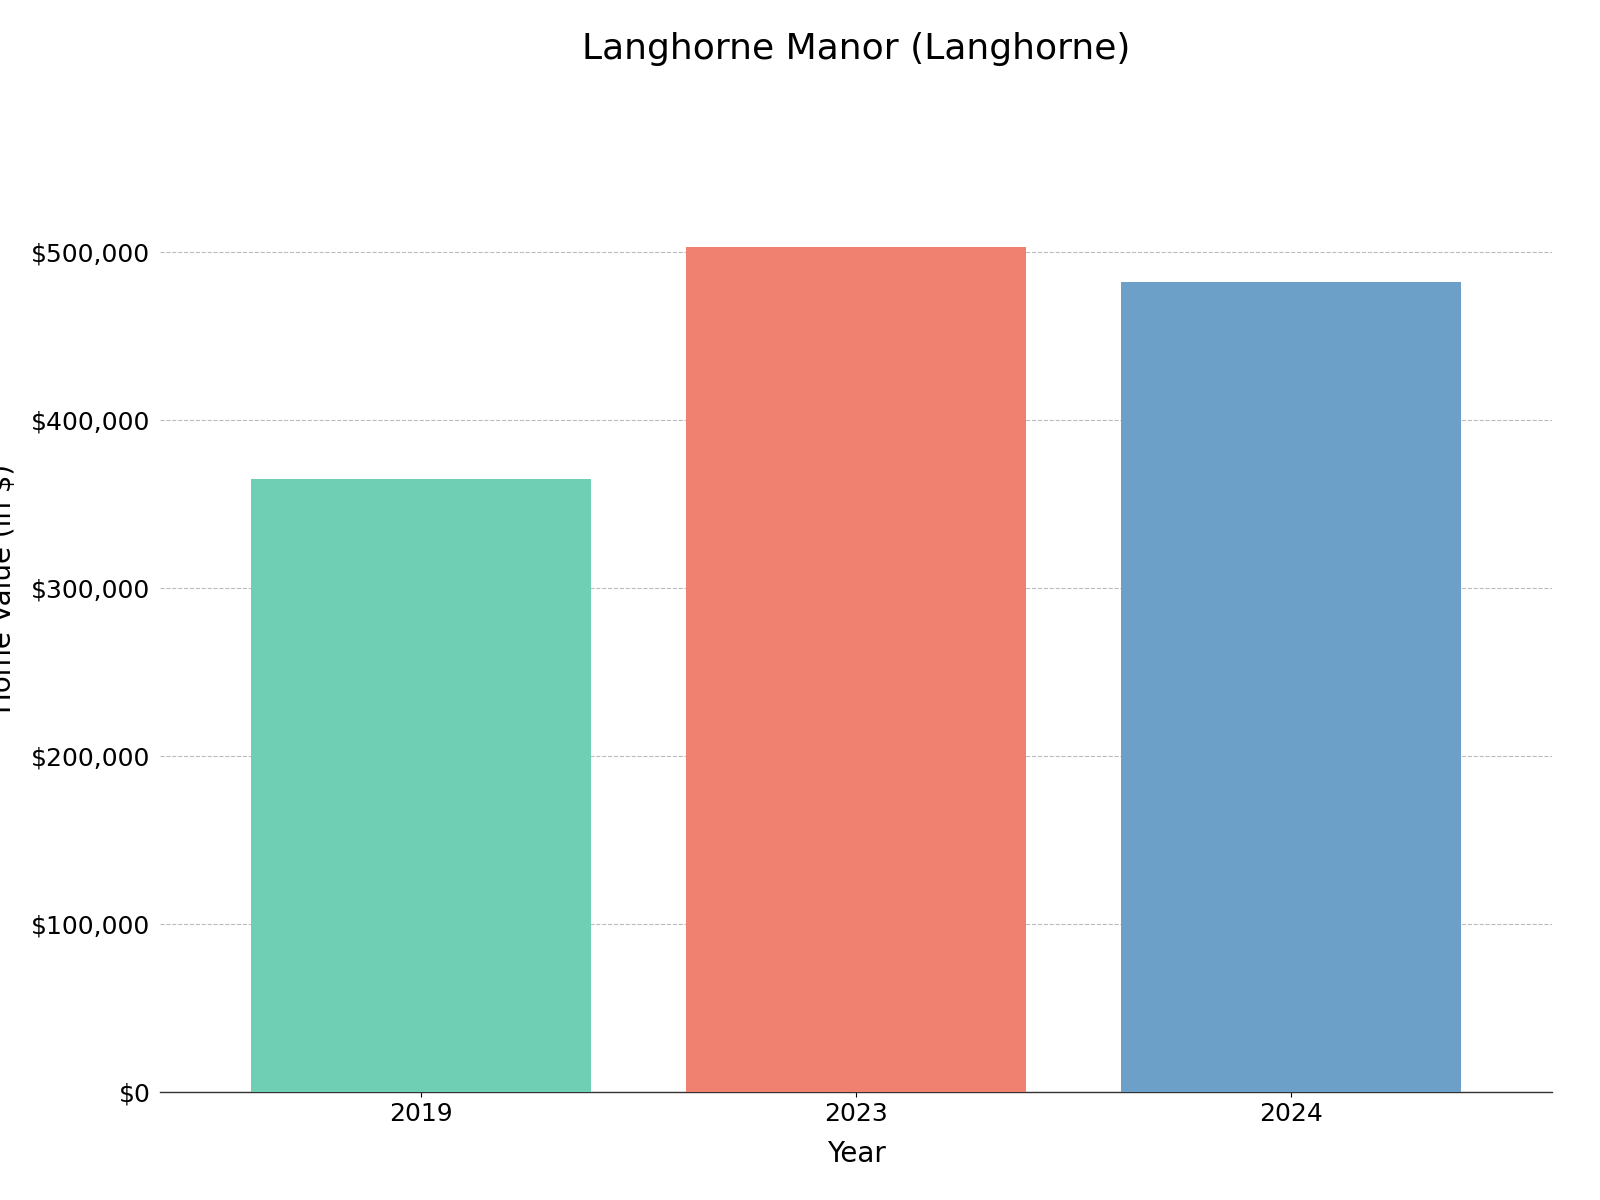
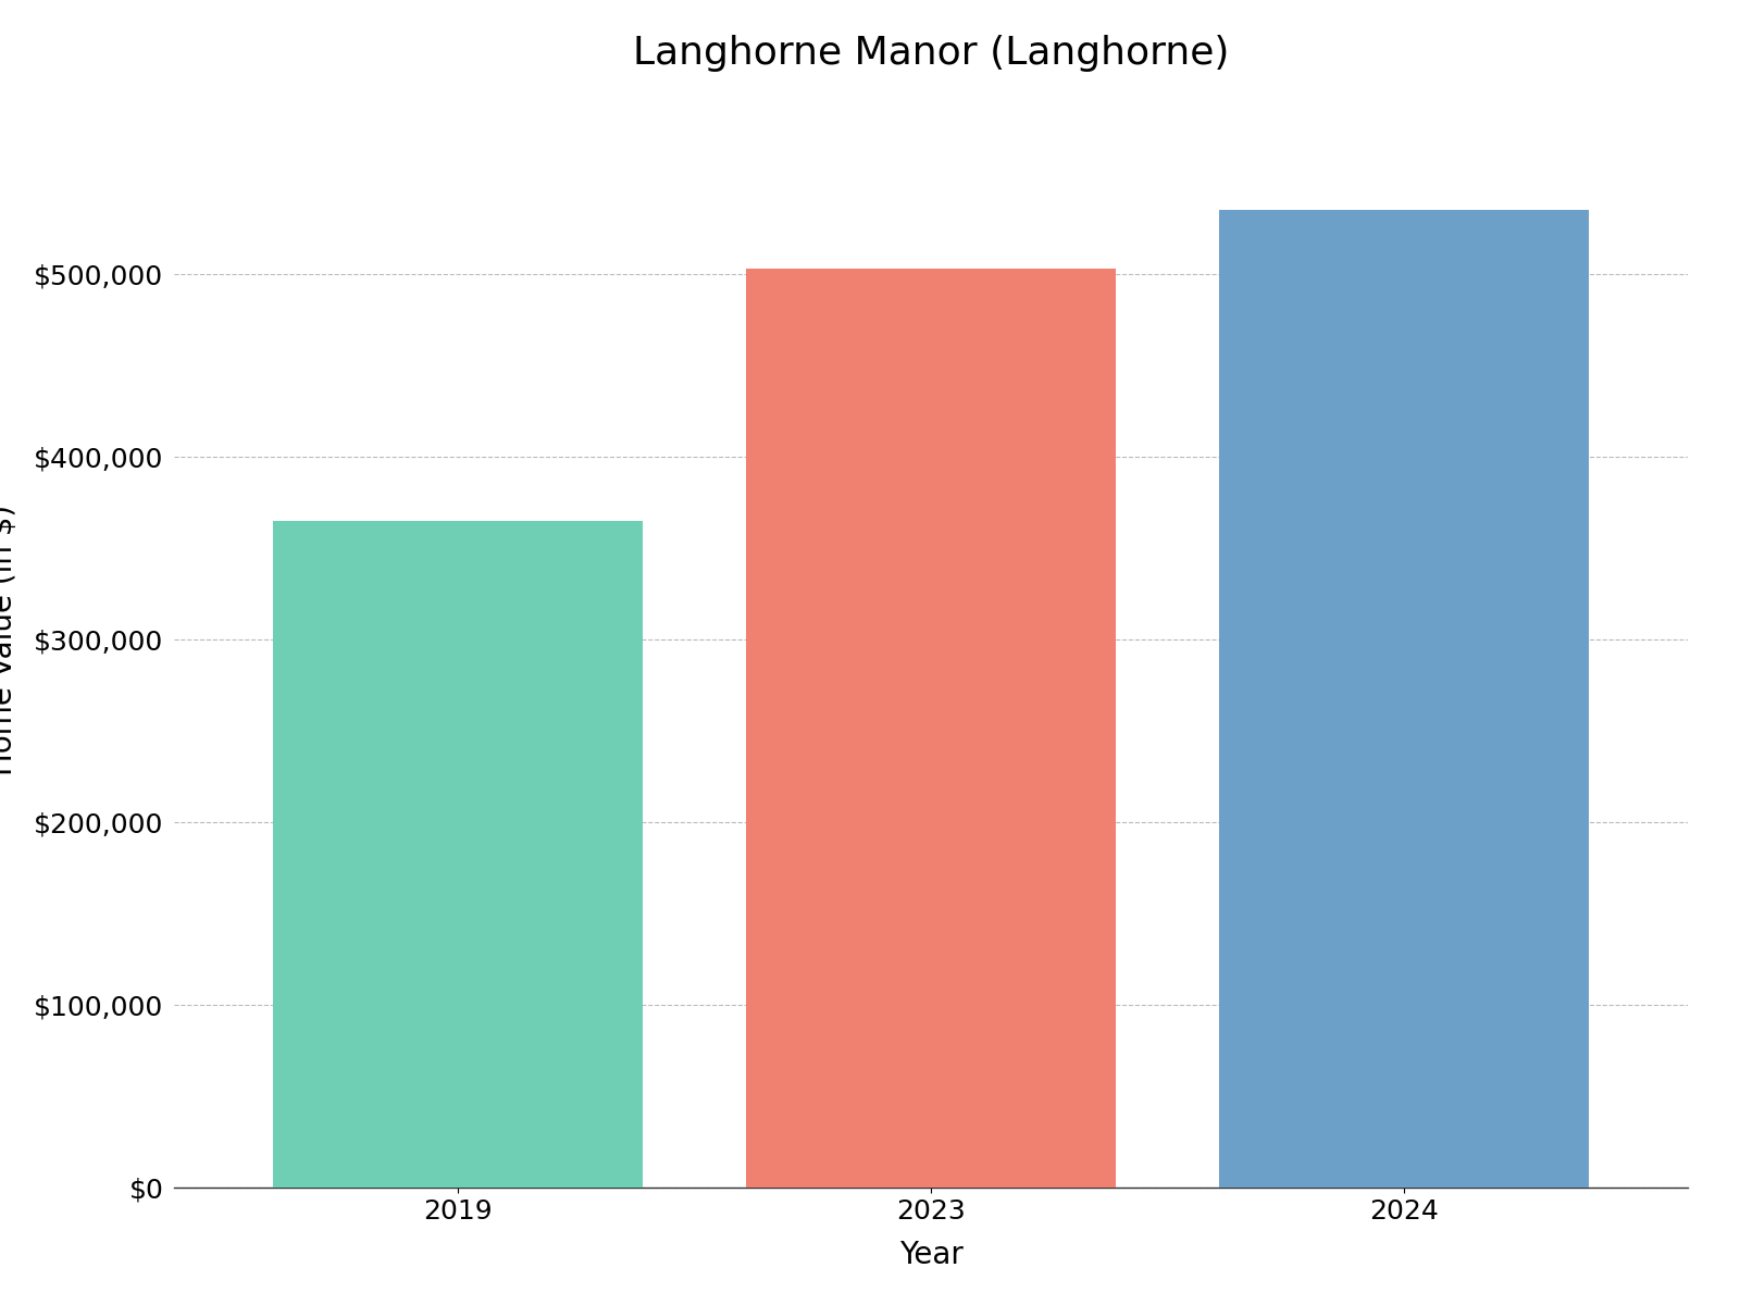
2024: $482,000 -> $535,000
